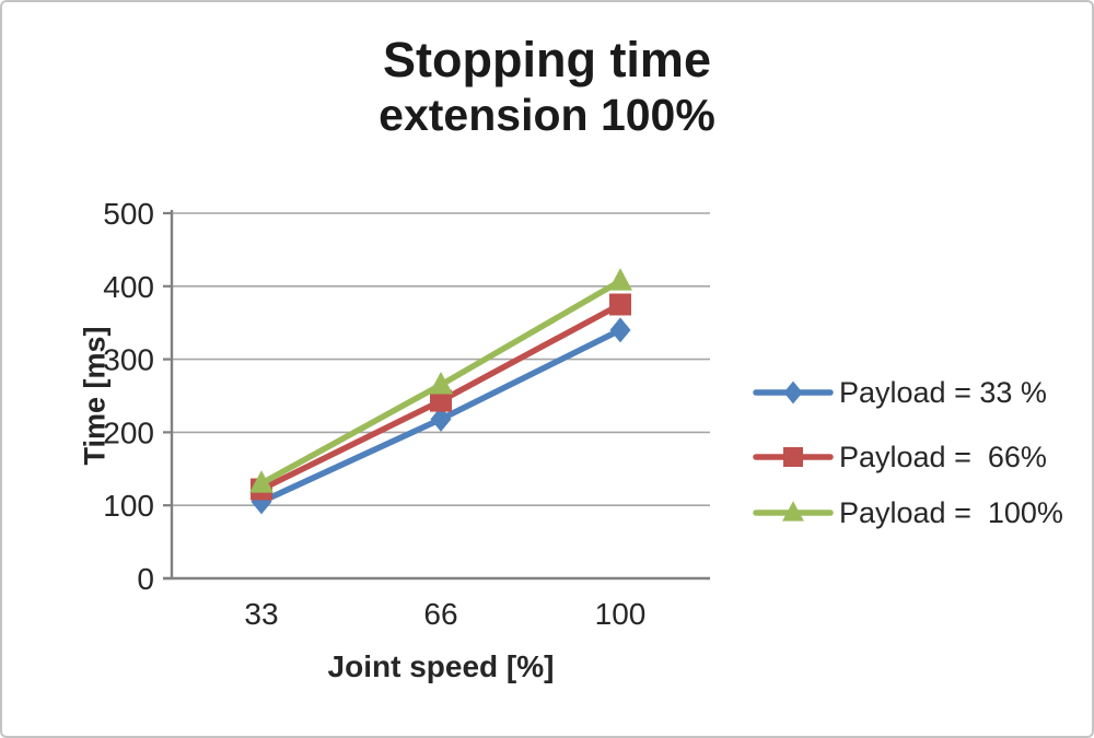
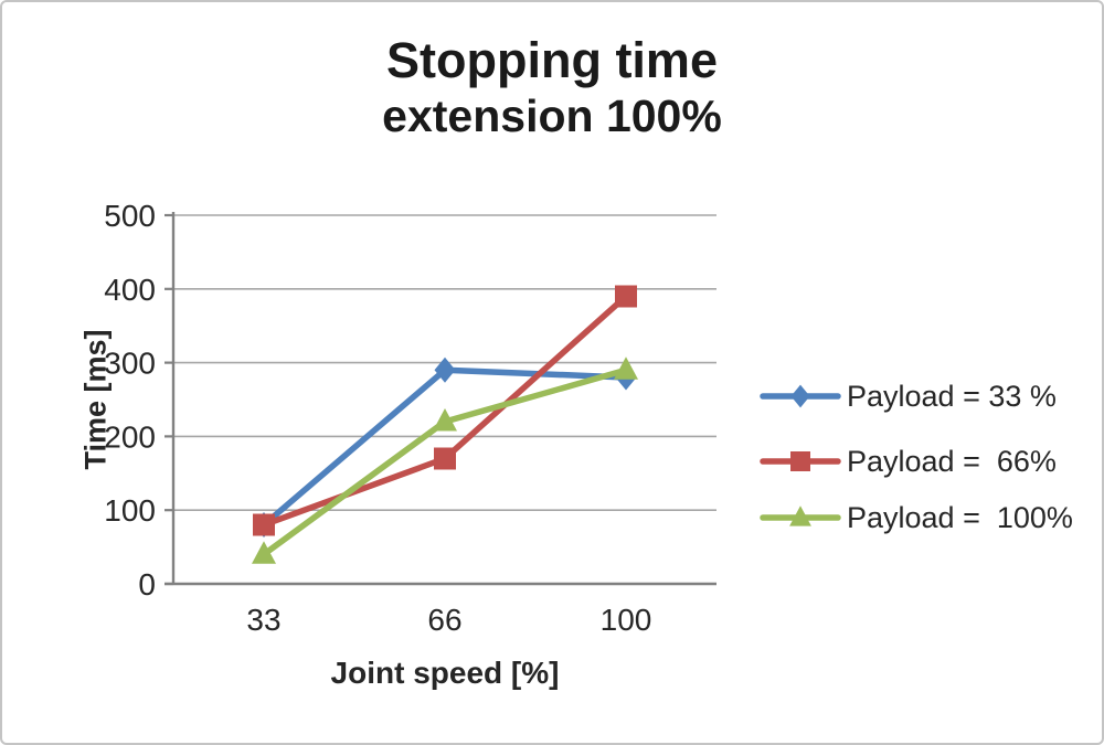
Payload = 33 %/33: 100 -> 80
Payload = 66%/33: 120 -> 80
Payload = 100%/33: 130 -> 40
Payload = 33 %/66: 220 -> 290
Payload = 66%/66: 240 -> 170
Payload = 100%/66: 260 -> 220
Payload = 33 %/100: 340 -> 280
Payload = 66%/100: 380 -> 390
Payload = 100%/100: 410 -> 290
